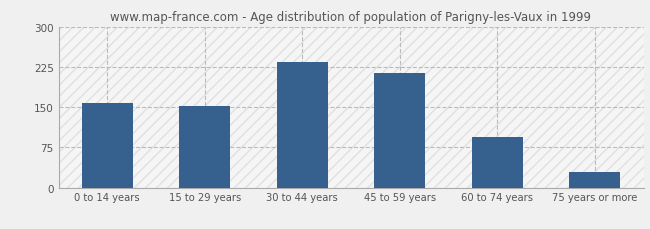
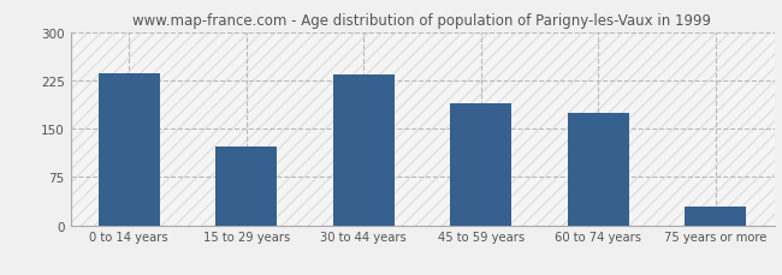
0 to 14 years: 158 -> 236
15 to 29 years: 152 -> 122
45 to 59 years: 213 -> 190
60 to 74 years: 95 -> 174
